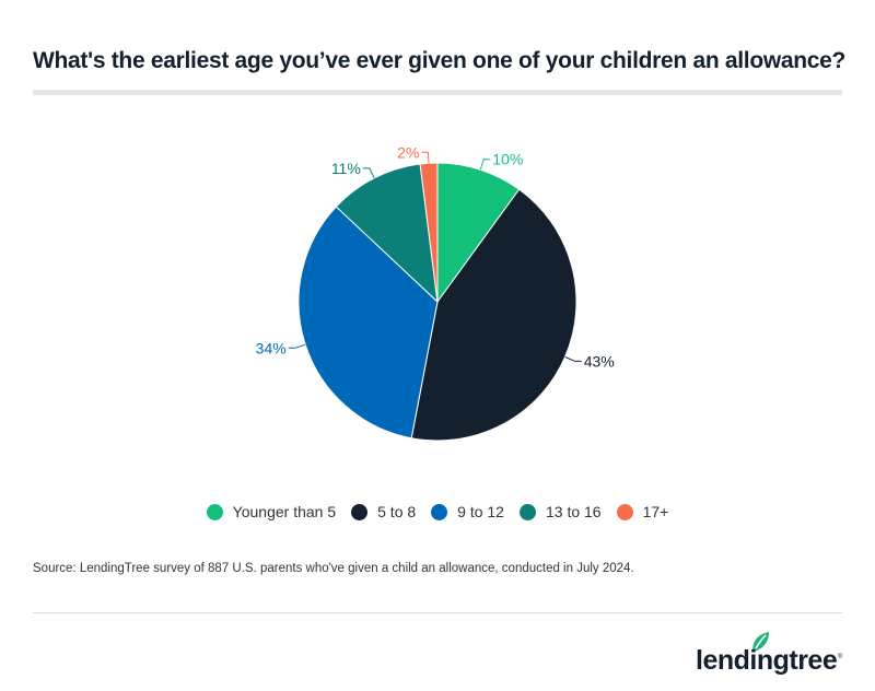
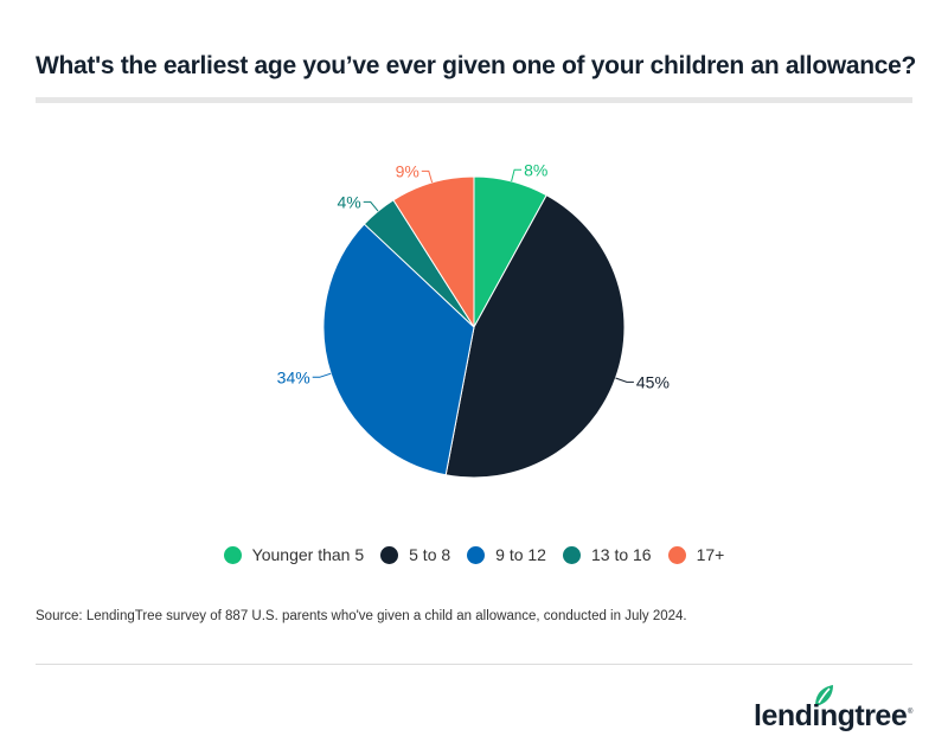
Younger than 5: 10% -> 8%
5 to 8: 43% -> 45%
13 to 16: 11% -> 4%
17+: 2% -> 9%
